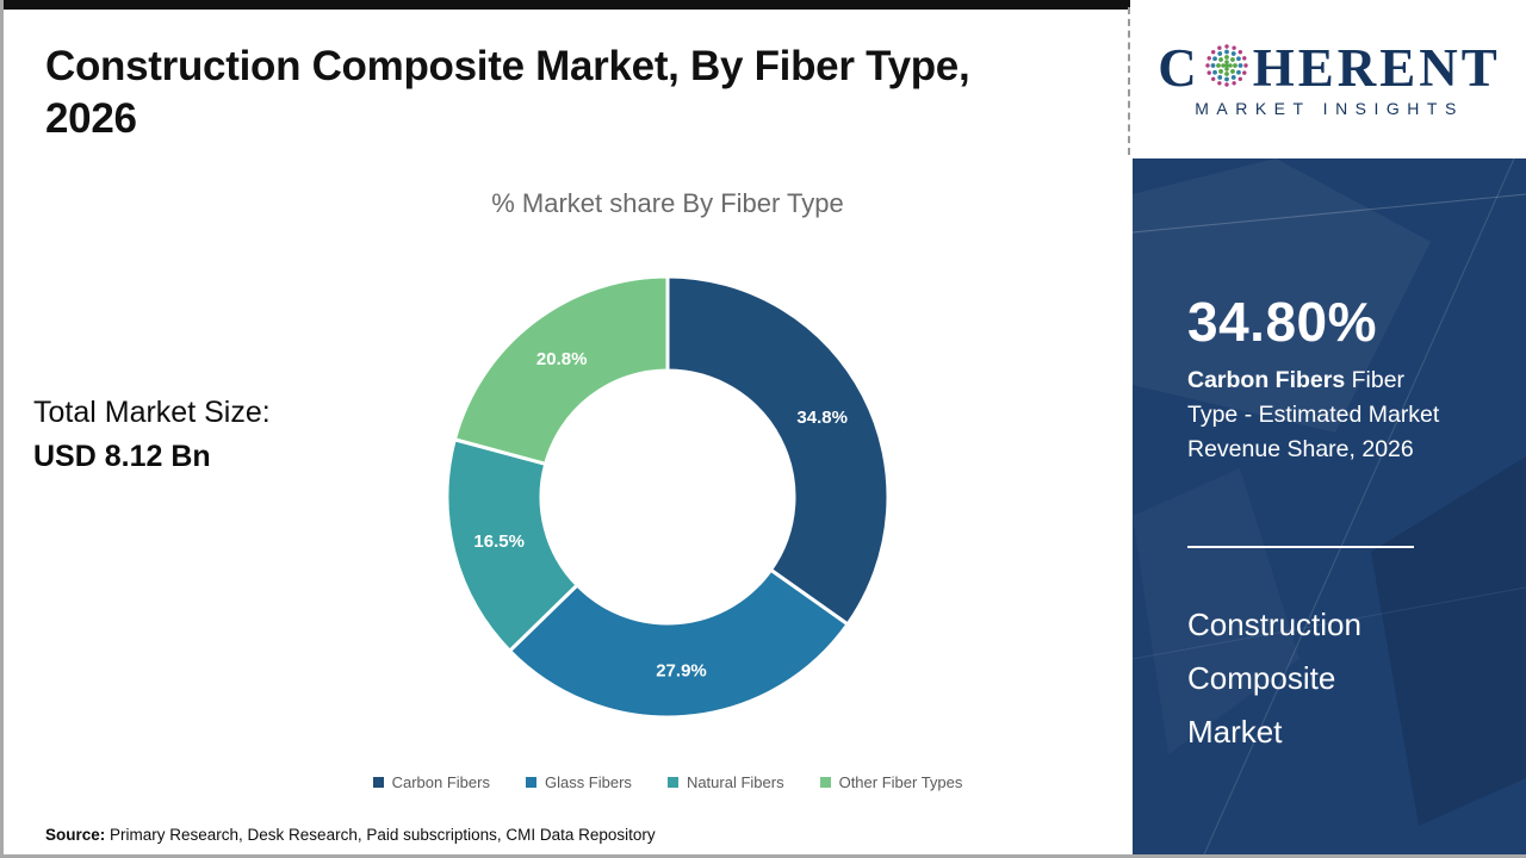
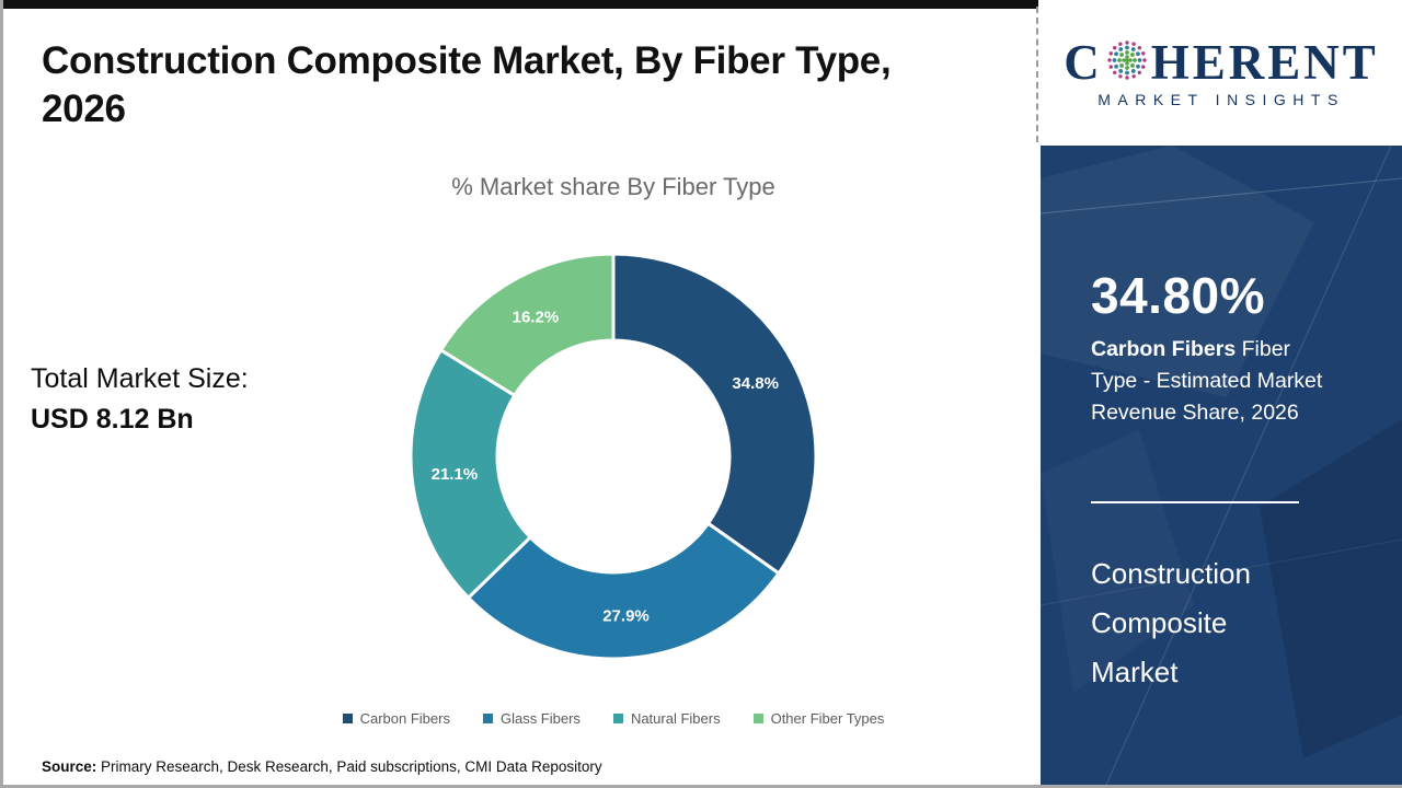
Natural Fibers: 16.5% -> 21.1%
Other Fiber Types: 20.8% -> 16.2%
